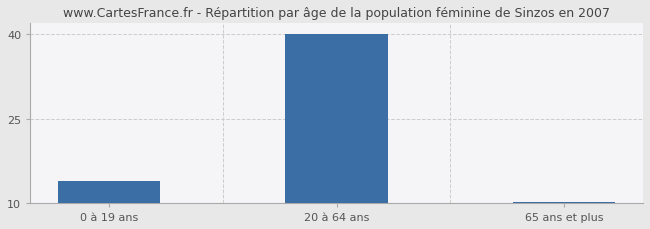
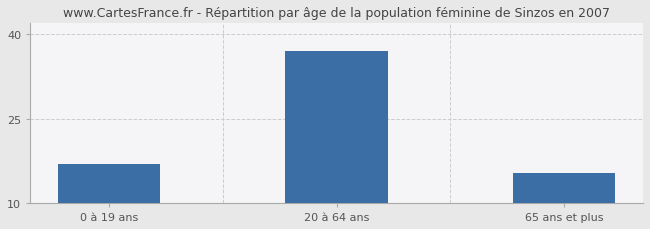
0 à 19 ans: 14.0 -> 17.0
20 à 64 ans: 40.0 -> 37.0
65 ans et plus: 10.2 -> 15.4
